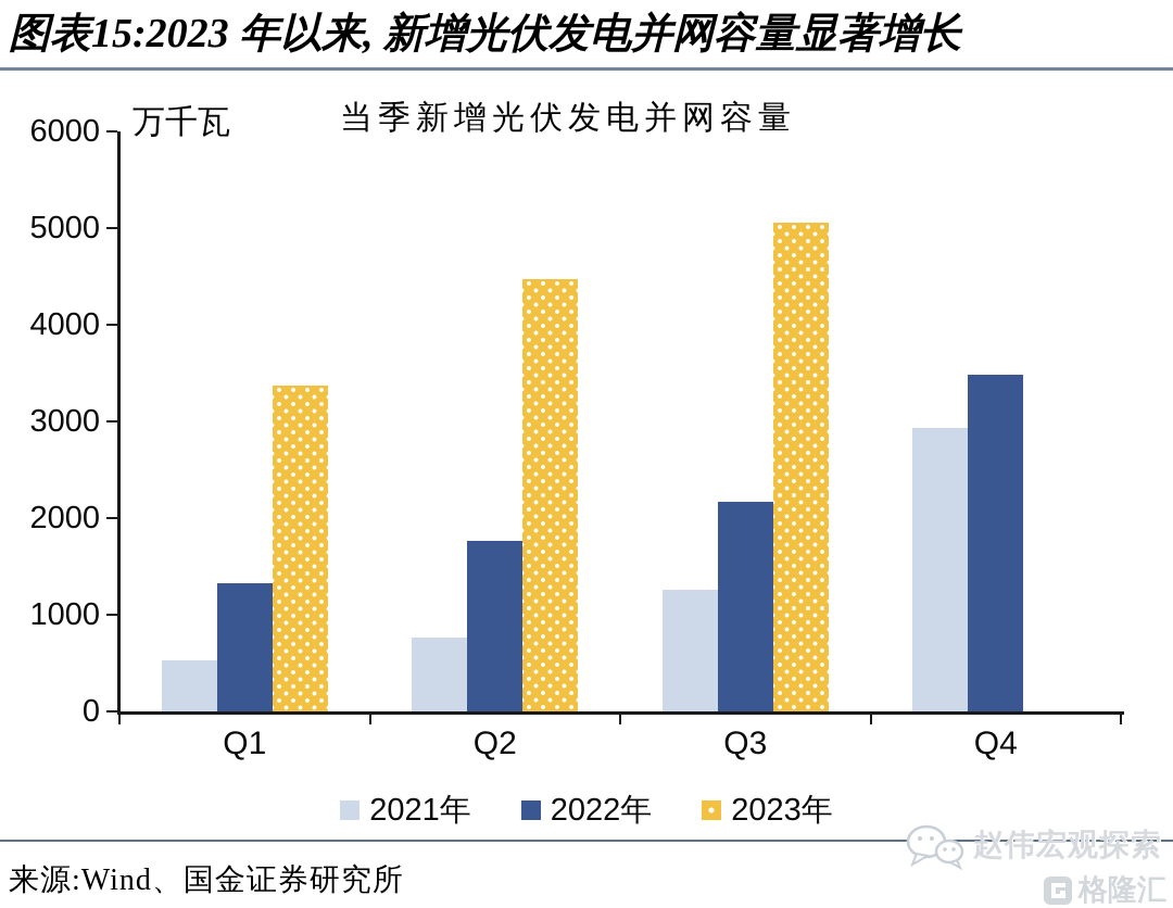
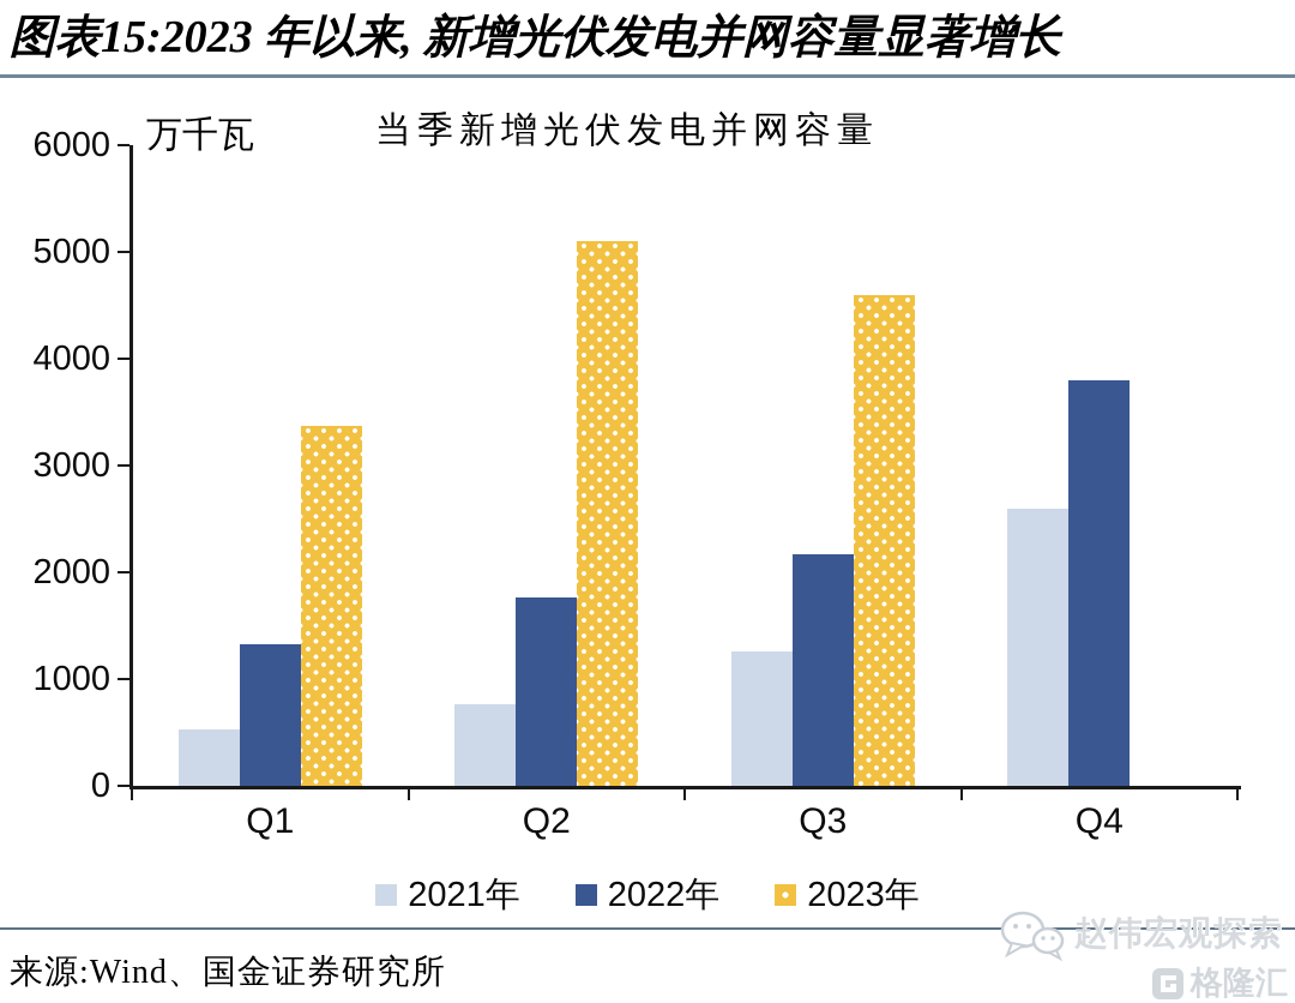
2023年/Q2: 4500 -> 5100
2023年/Q3: 5100 -> 4600
2021年/Q4: 2900 -> 2600
2022年/Q4: 3500 -> 3800
